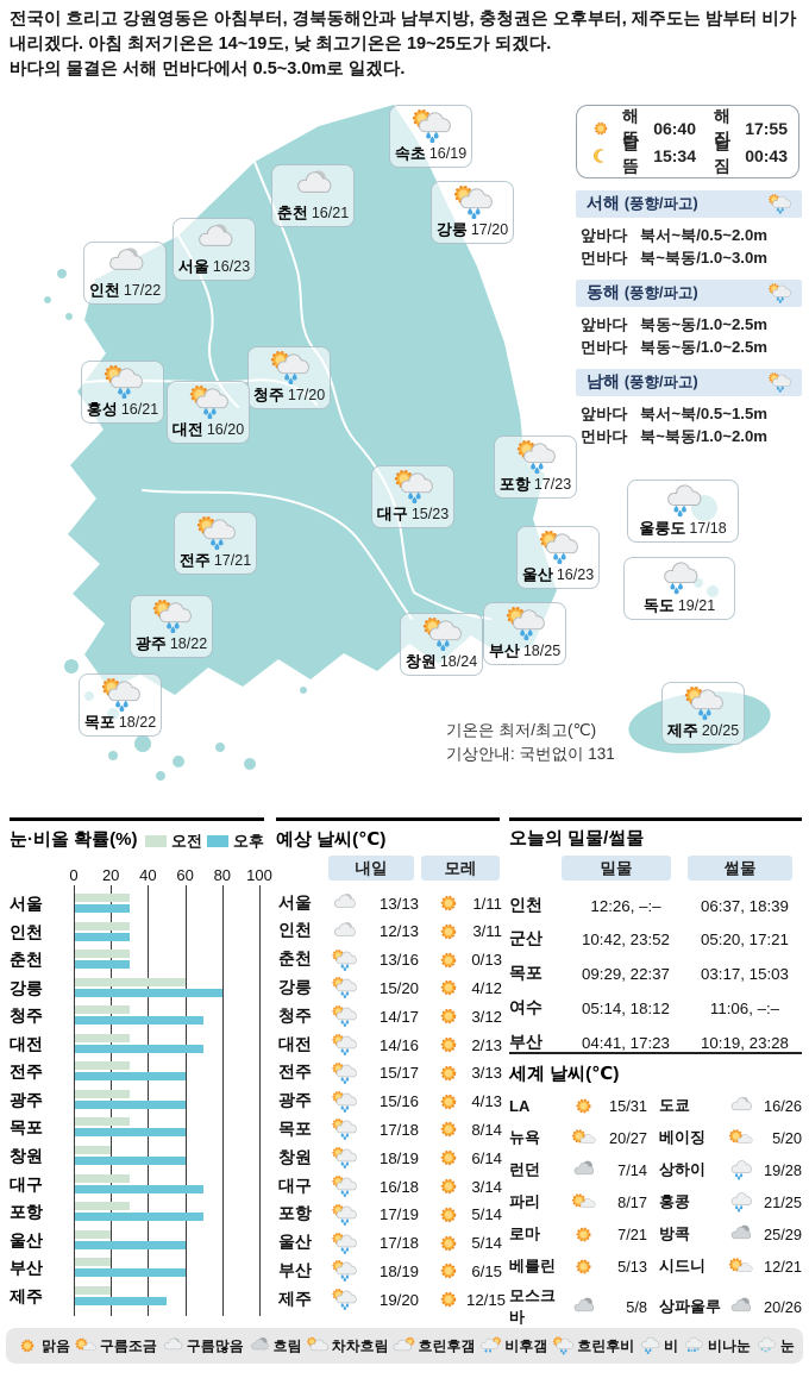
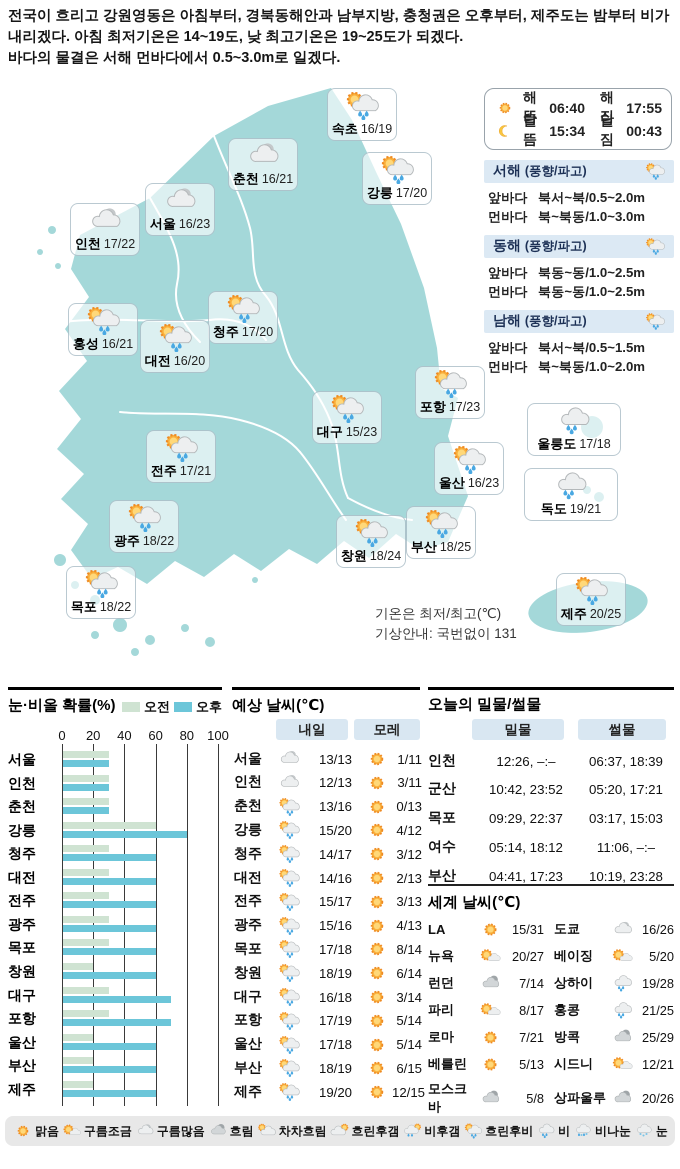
오후/청주: 70 -> 60
오후/대전: 70 -> 60
오후/제주: 50 -> 60
